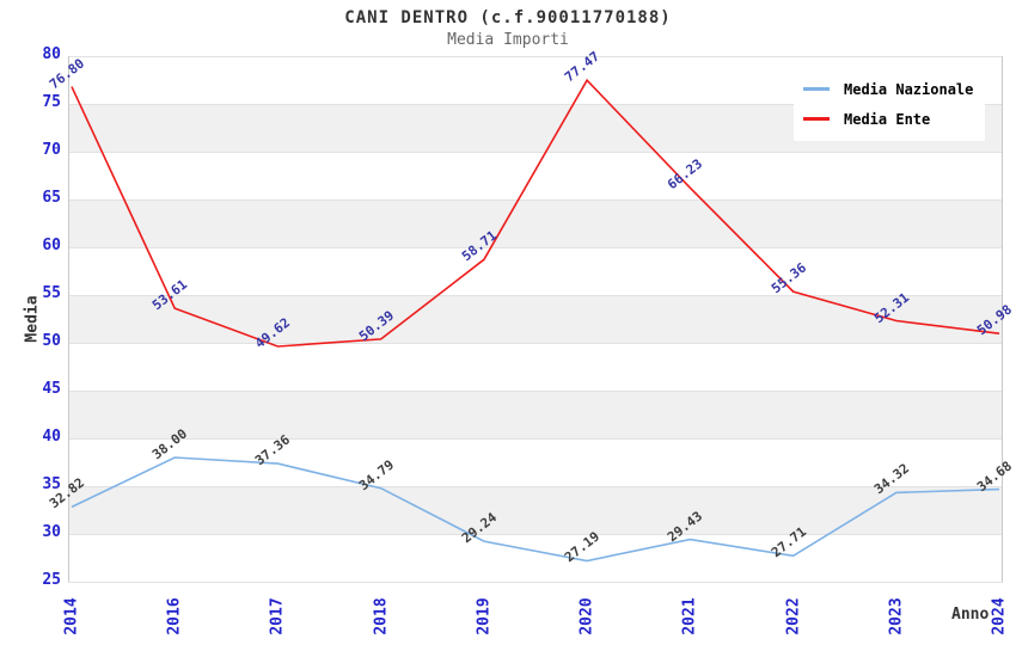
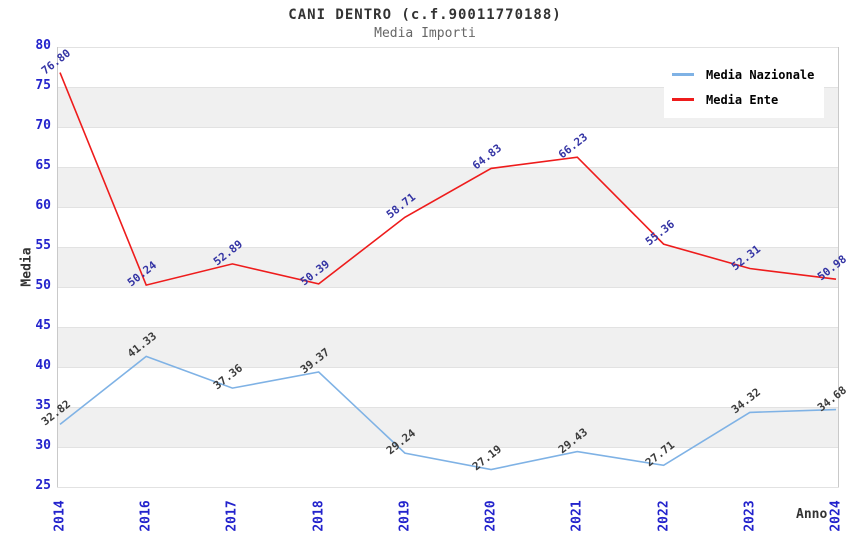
Media Nazionale/2016: 38.00 -> 41.33
Media Ente/2016: 53.61 -> 50.24
Media Ente/2017: 49.62 -> 52.89
Media Nazionale/2018: 34.79 -> 39.37
Media Ente/2020: 77.47 -> 64.83
